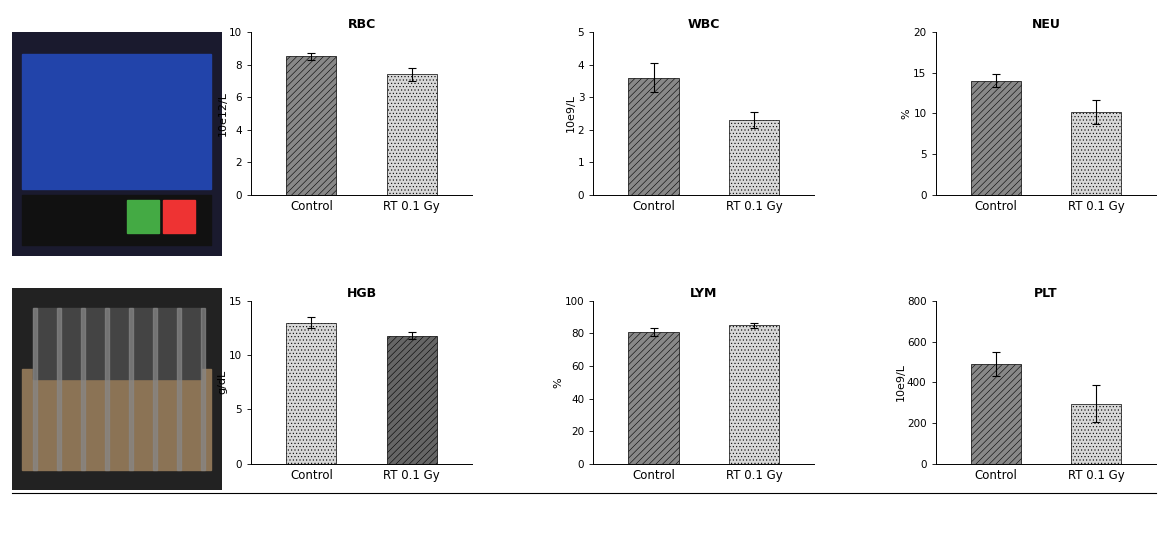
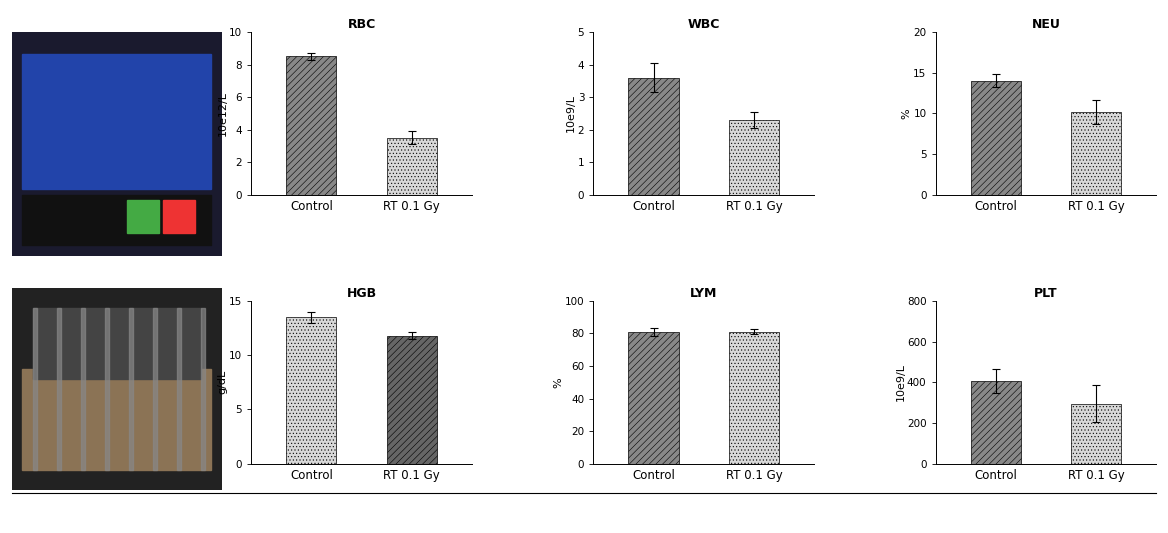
RBC/RT 0.1 Gy: 7.4 -> 3.5
HGB/Control: 13.0 -> 13.5
LYM/RT 0.1 Gy: 85 -> 81
PLT/Control: 490 -> 405
